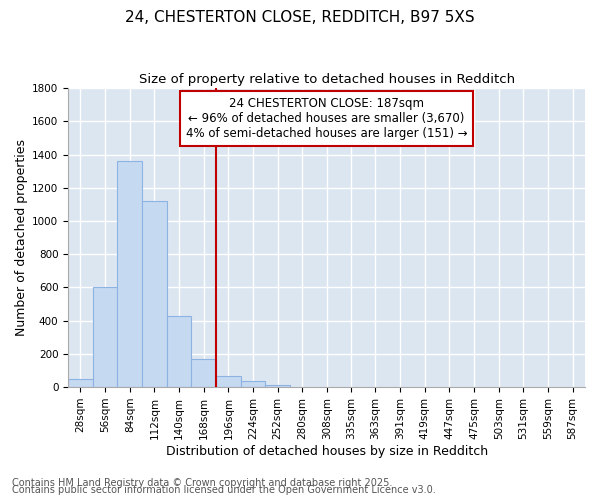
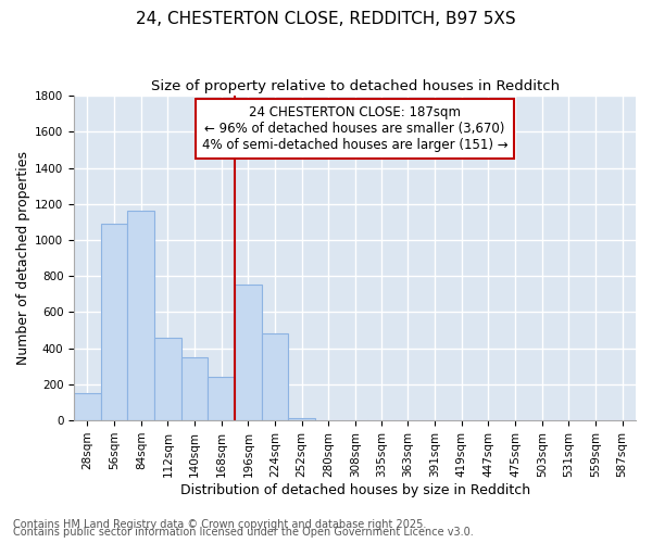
28sqm: 50 -> 150
56sqm: 600 -> 1090
84sqm: 1360 -> 1160
112sqm: 1120 -> 460
140sqm: 430 -> 350
168sqm: 170 -> 240
196sqm: 60 -> 750
224sqm: 40 -> 480
